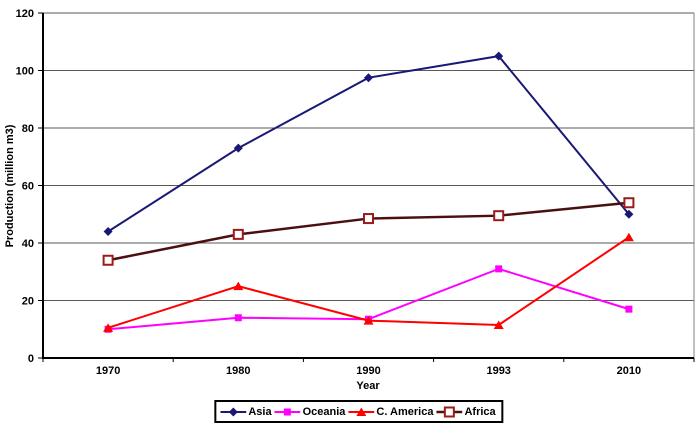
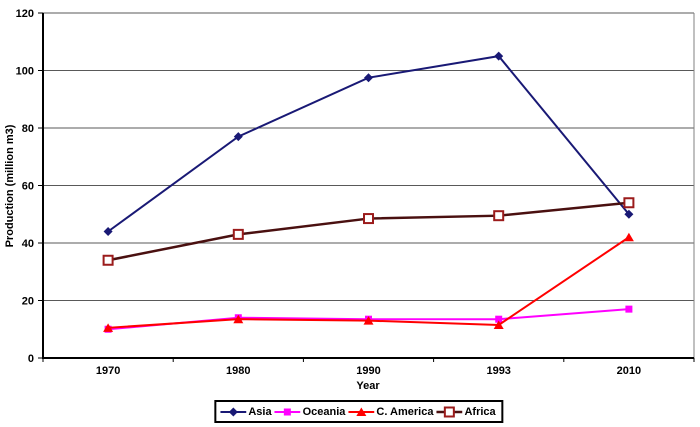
Asia/1980: 73 -> 77
C. America/1980: 25 -> 14
Oceania/1993: 31 -> 14
